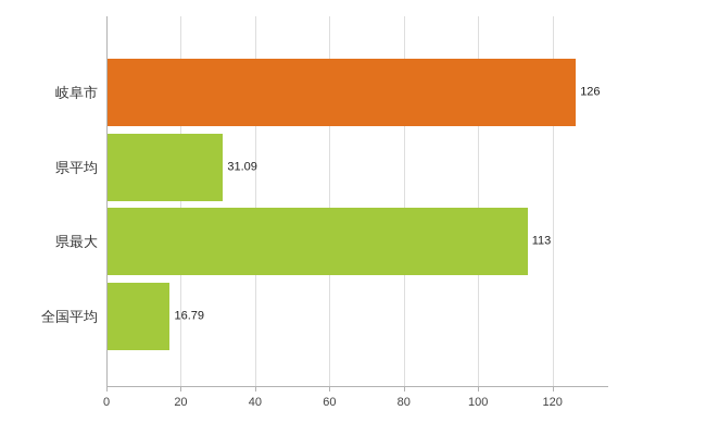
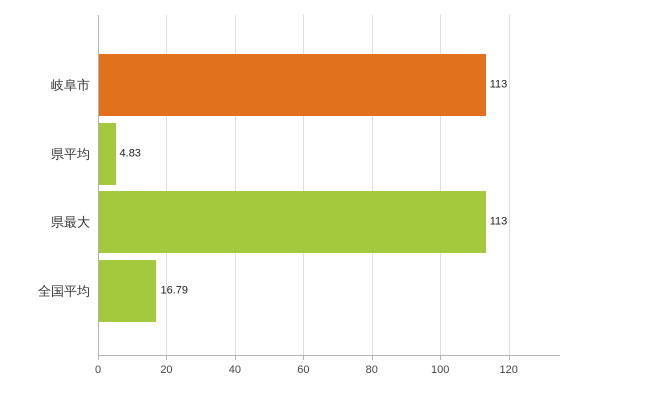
岐阜市: 126 -> 113
県平均: 31.09 -> 4.83
